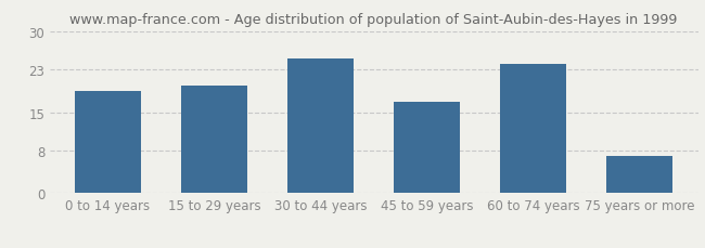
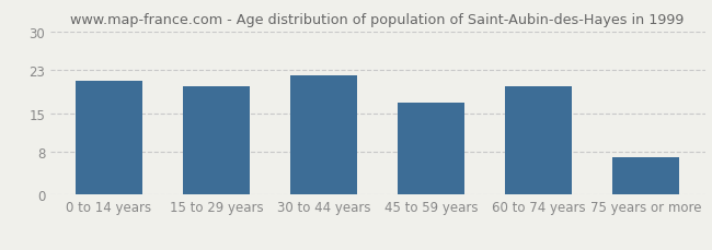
0 to 14 years: 19 -> 21
30 to 44 years: 25 -> 22
60 to 74 years: 24 -> 20
